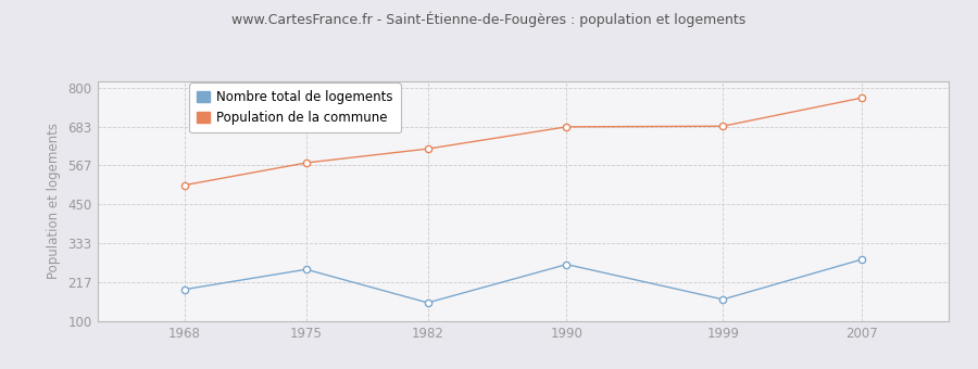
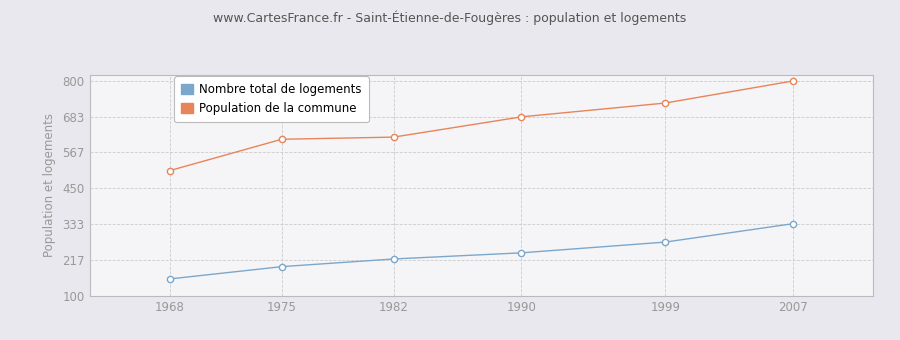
Nombre total de logements/1968: 195 -> 155
Nombre total de logements/1975: 255 -> 195
Population de la commune/1975: 575 -> 610
Nombre total de logements/1982: 155 -> 220
Nombre total de logements/1990: 270 -> 240
Nombre total de logements/1999: 165 -> 275
Population de la commune/1999: 685 -> 728
Nombre total de logements/2007: 285 -> 335
Population de la commune/2007: 770 -> 800
